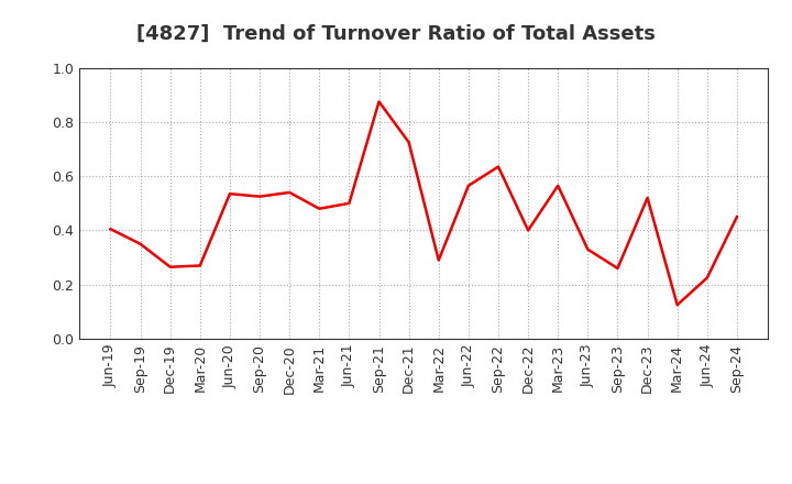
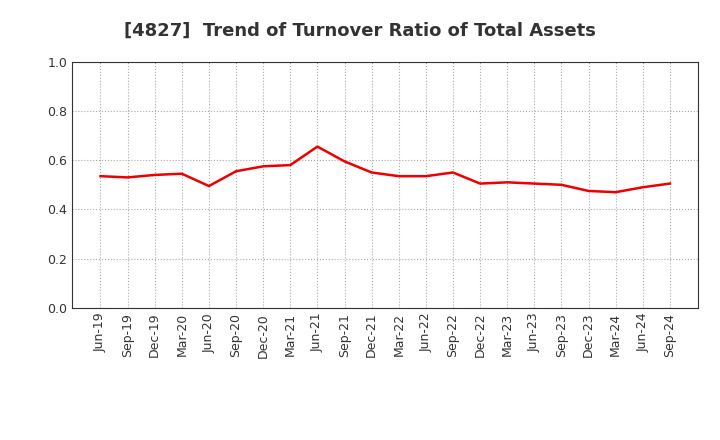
Jun-19: 0.405 -> 0.535
Sep-19: 0.350 -> 0.530
Dec-19: 0.265 -> 0.540
Mar-20: 0.270 -> 0.545
Jun-20: 0.535 -> 0.495
Sep-20: 0.525 -> 0.555
Dec-20: 0.540 -> 0.575
Mar-21: 0.480 -> 0.580
Jun-21: 0.500 -> 0.655
Sep-21: 0.875 -> 0.595
Dec-21: 0.725 -> 0.550
Mar-22: 0.290 -> 0.535
Jun-22: 0.565 -> 0.535
Sep-22: 0.635 -> 0.550
Dec-22: 0.400 -> 0.505
Mar-23: 0.565 -> 0.510
Jun-23: 0.330 -> 0.505
Sep-23: 0.260 -> 0.500
Dec-23: 0.520 -> 0.475
Mar-24: 0.125 -> 0.470
Jun-24: 0.225 -> 0.490
Sep-24: 0.450 -> 0.505
